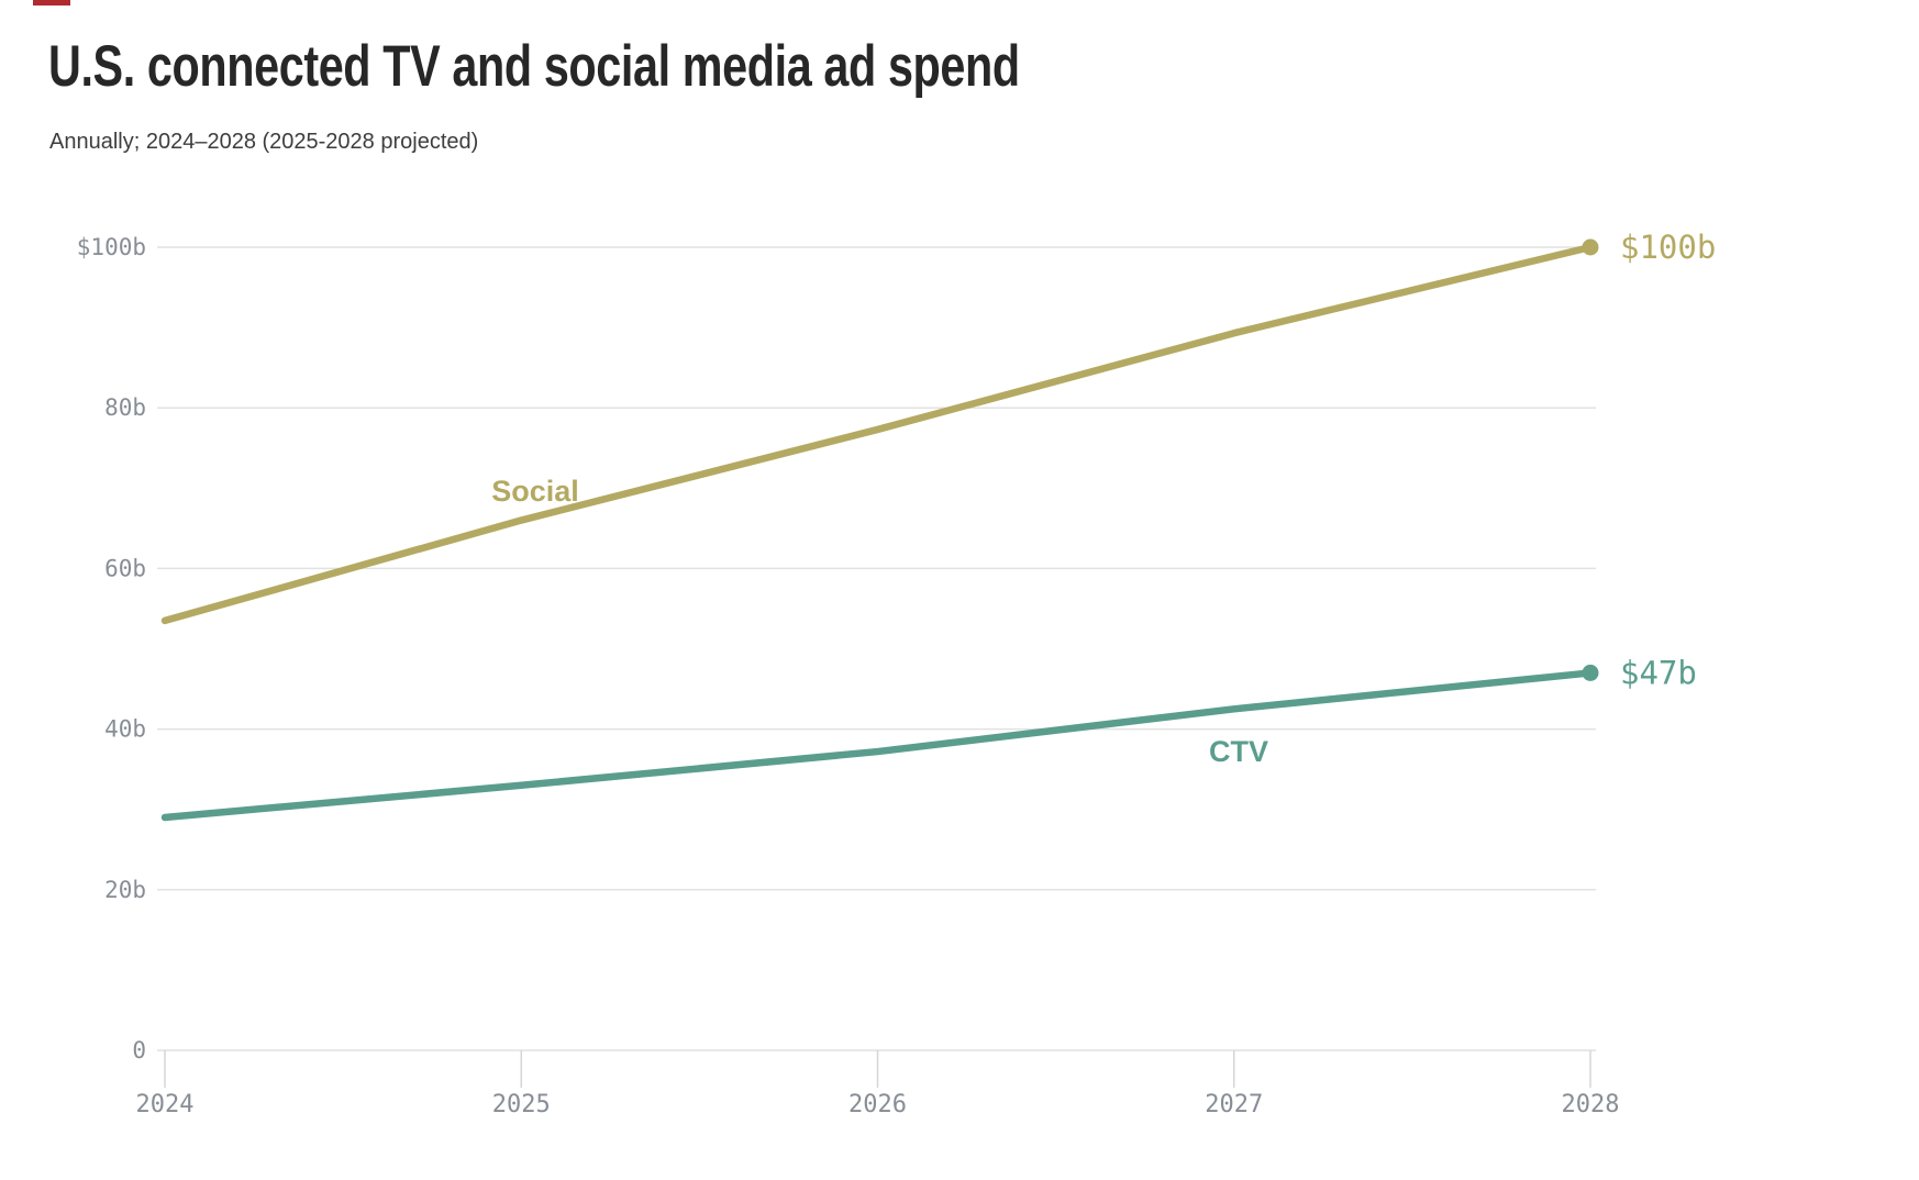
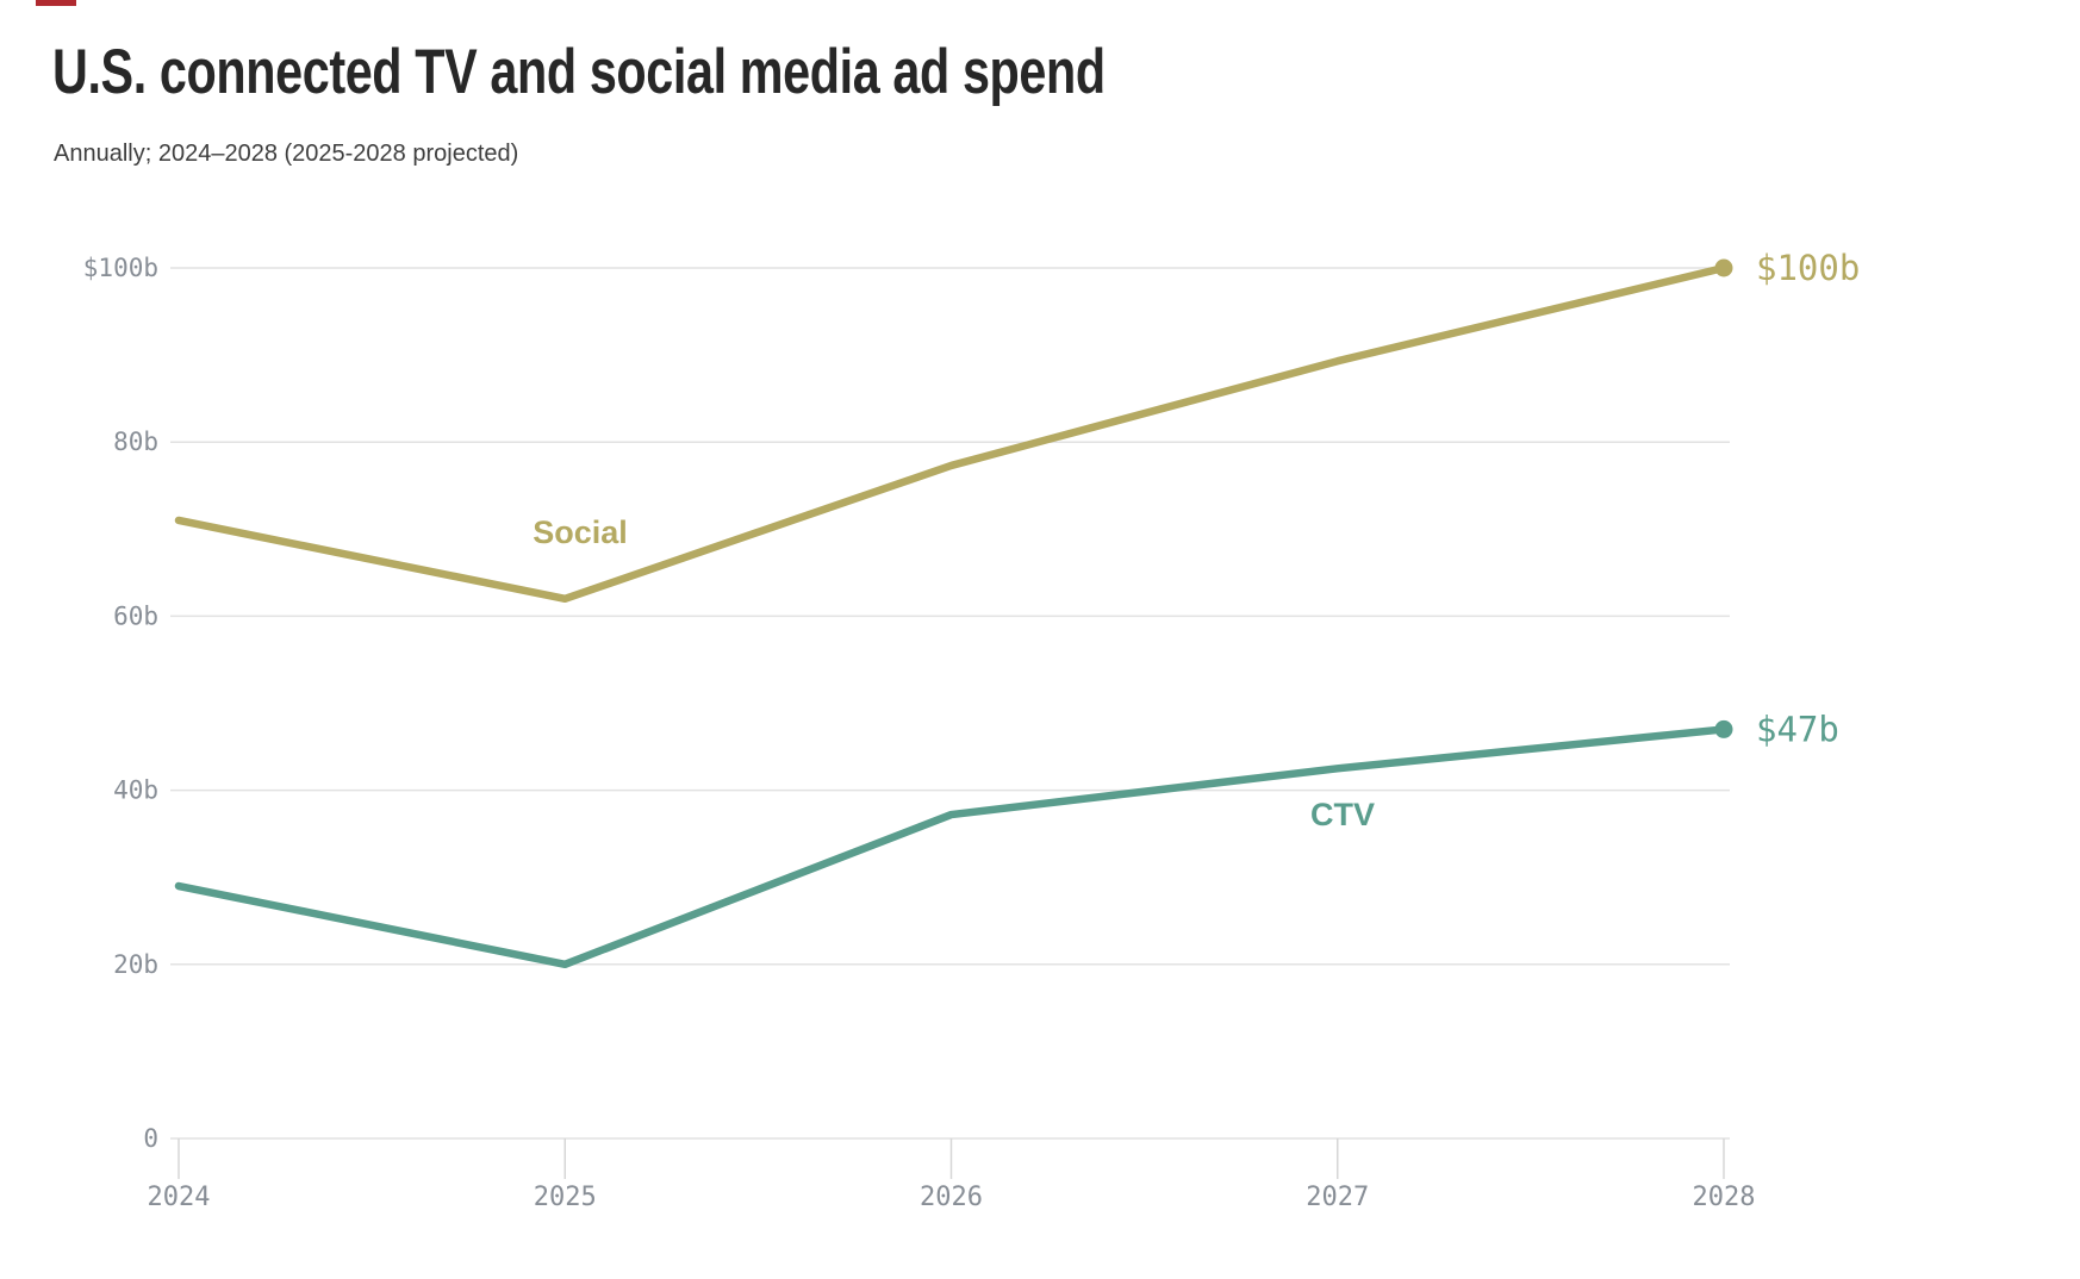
Social/2024: $54b -> $71b
Social/2025: $66b -> $62b
CTV/2025: $33b -> $20b
